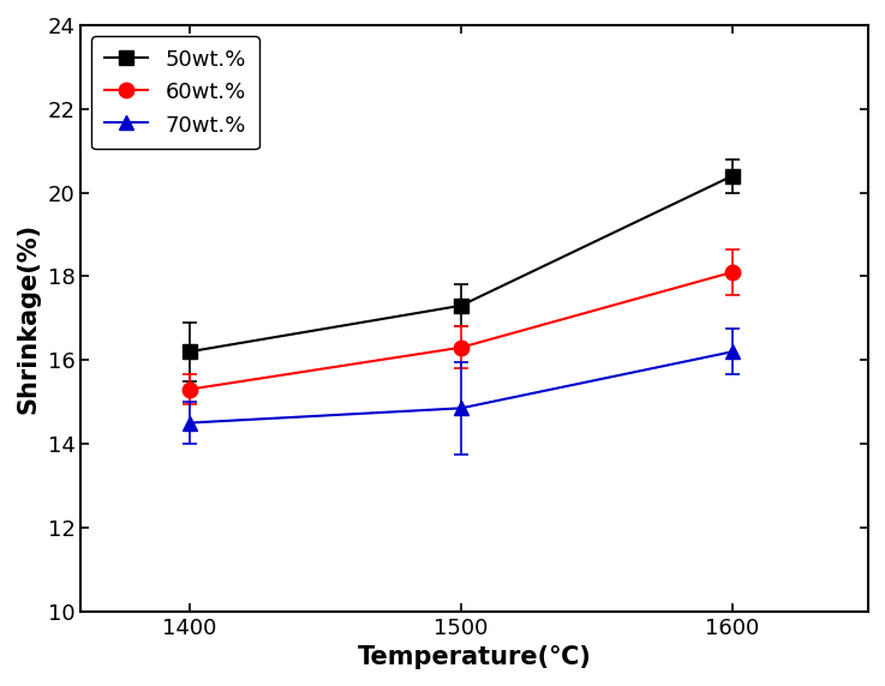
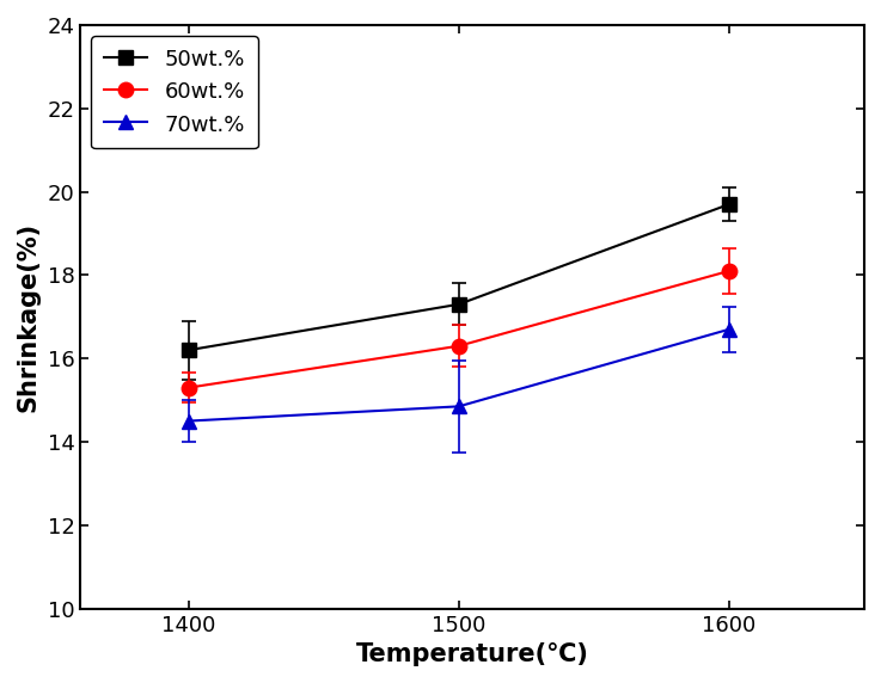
50wt.%/1600: 20.4 -> 19.7
70wt.%/1600: 16.20 -> 16.70
